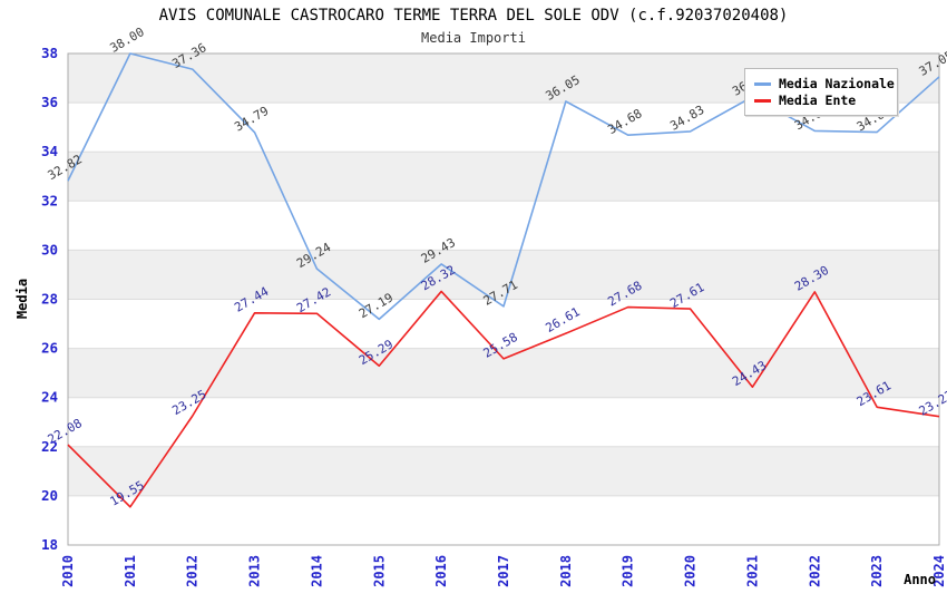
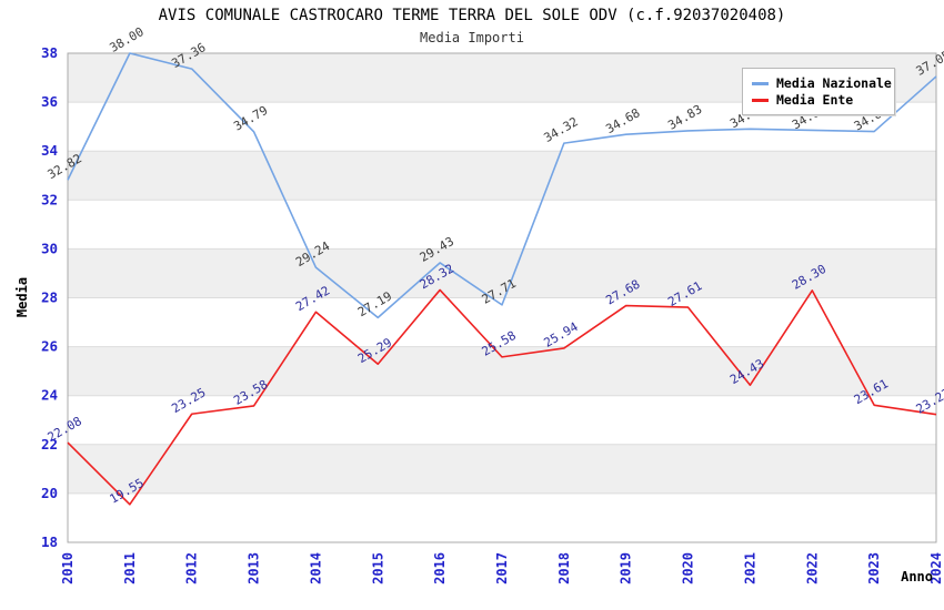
Media Ente/2013: 27.44 -> 23.58
Media Nazionale/2018: 36.05 -> 34.32
Media Ente/2018: 26.61 -> 25.94
Media Nazionale/2021: 36.24 -> 34.90
